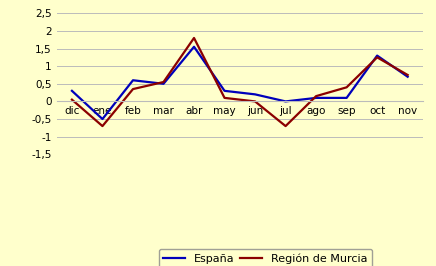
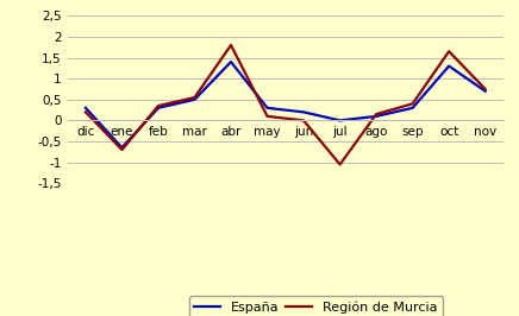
Región de Murcia/dic: 0,05 -> 0,20
España/ene: -0,50 -> -0,65
España/feb: 0,60 -> 0,30
España/abr: 1,55 -> 1,40
Región de Murcia/jul: -0,70 -> -1,05
España/sep: 0,10 -> 0,30
Región de Murcia/oct: 1,25 -> 1,65
